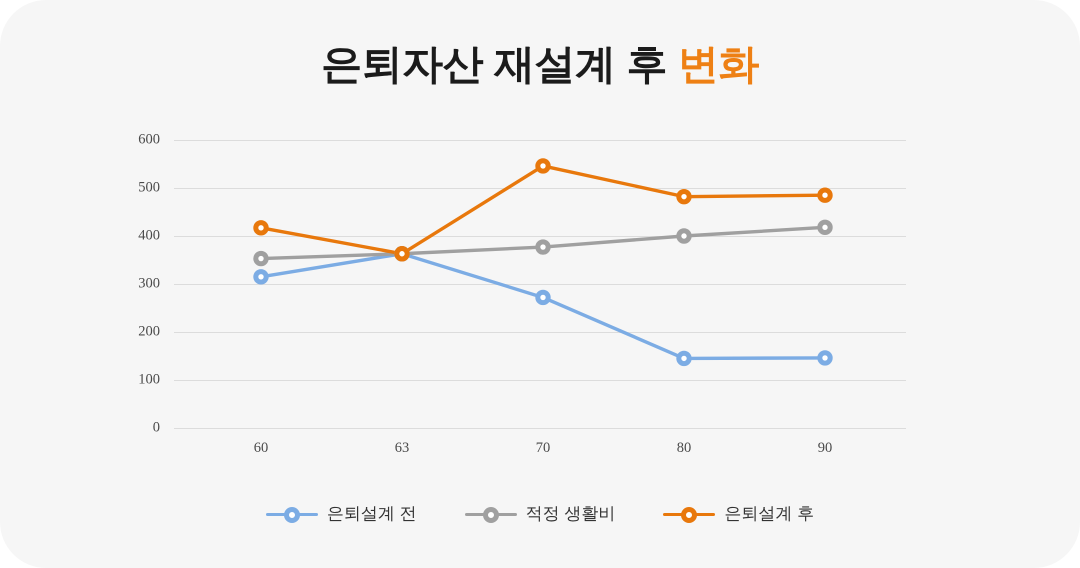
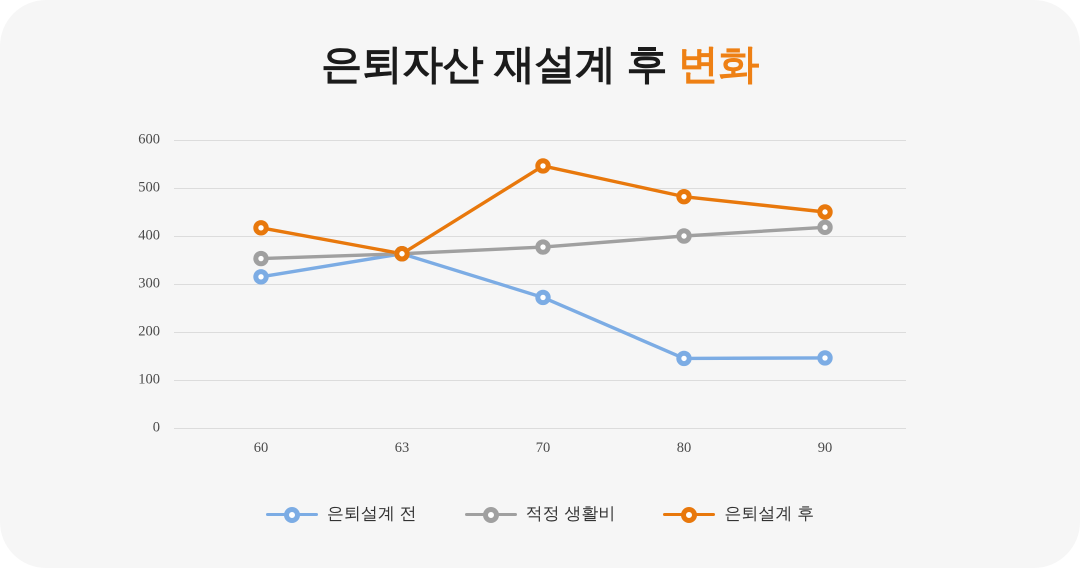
은퇴설계 후/90: 480 -> 450
